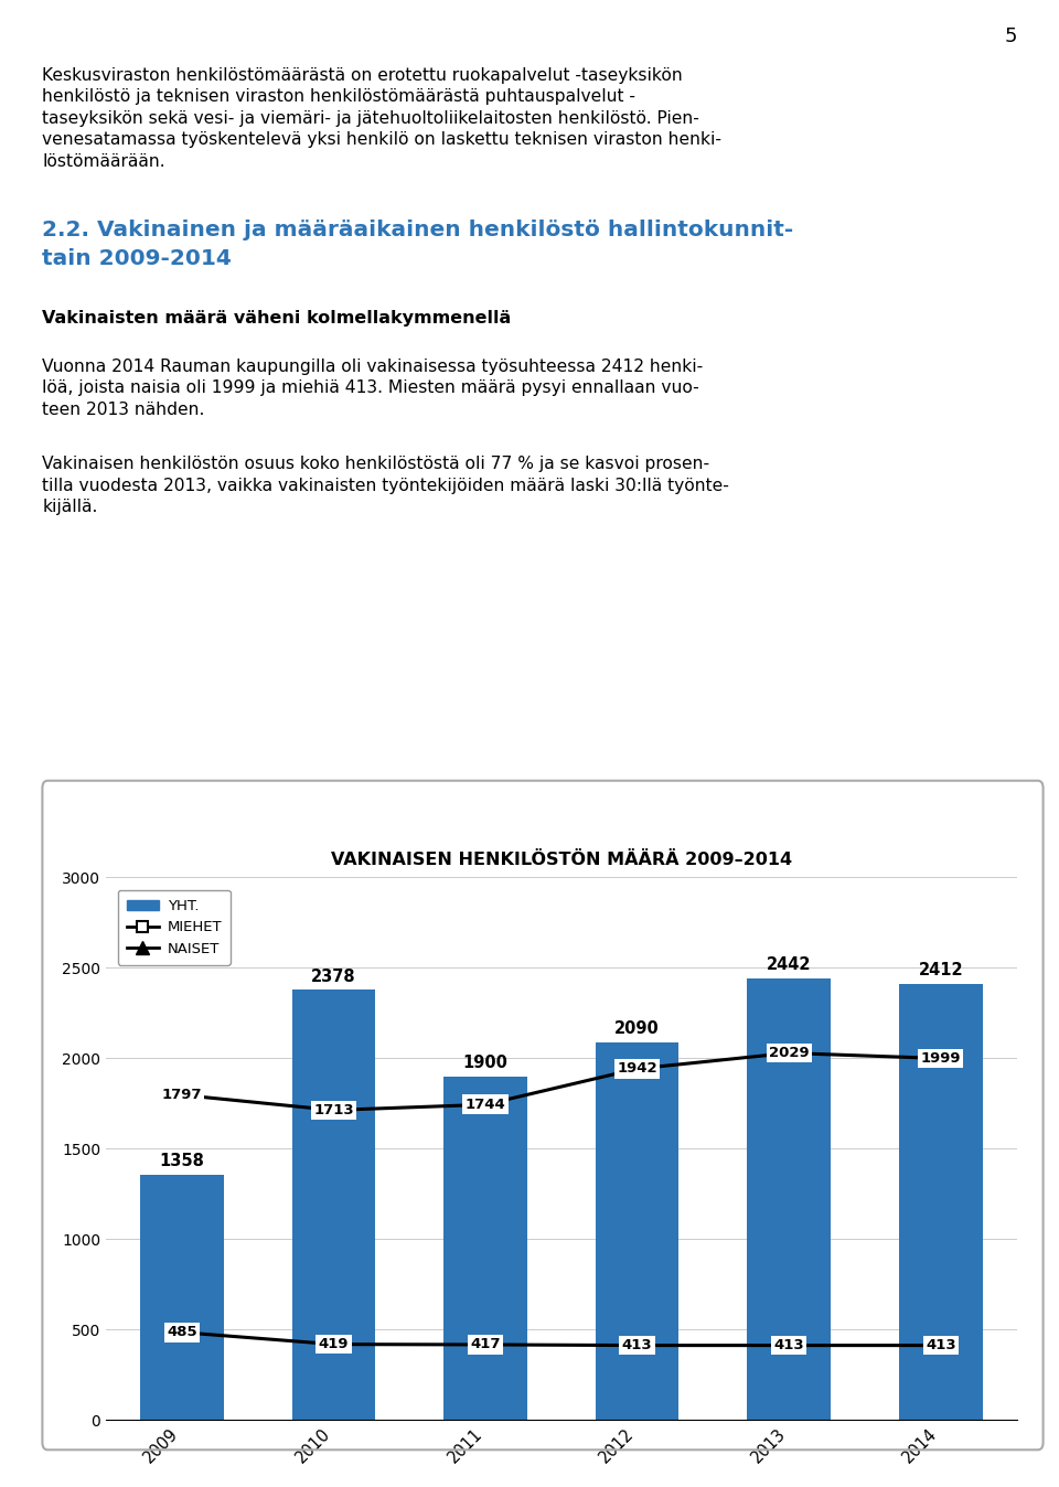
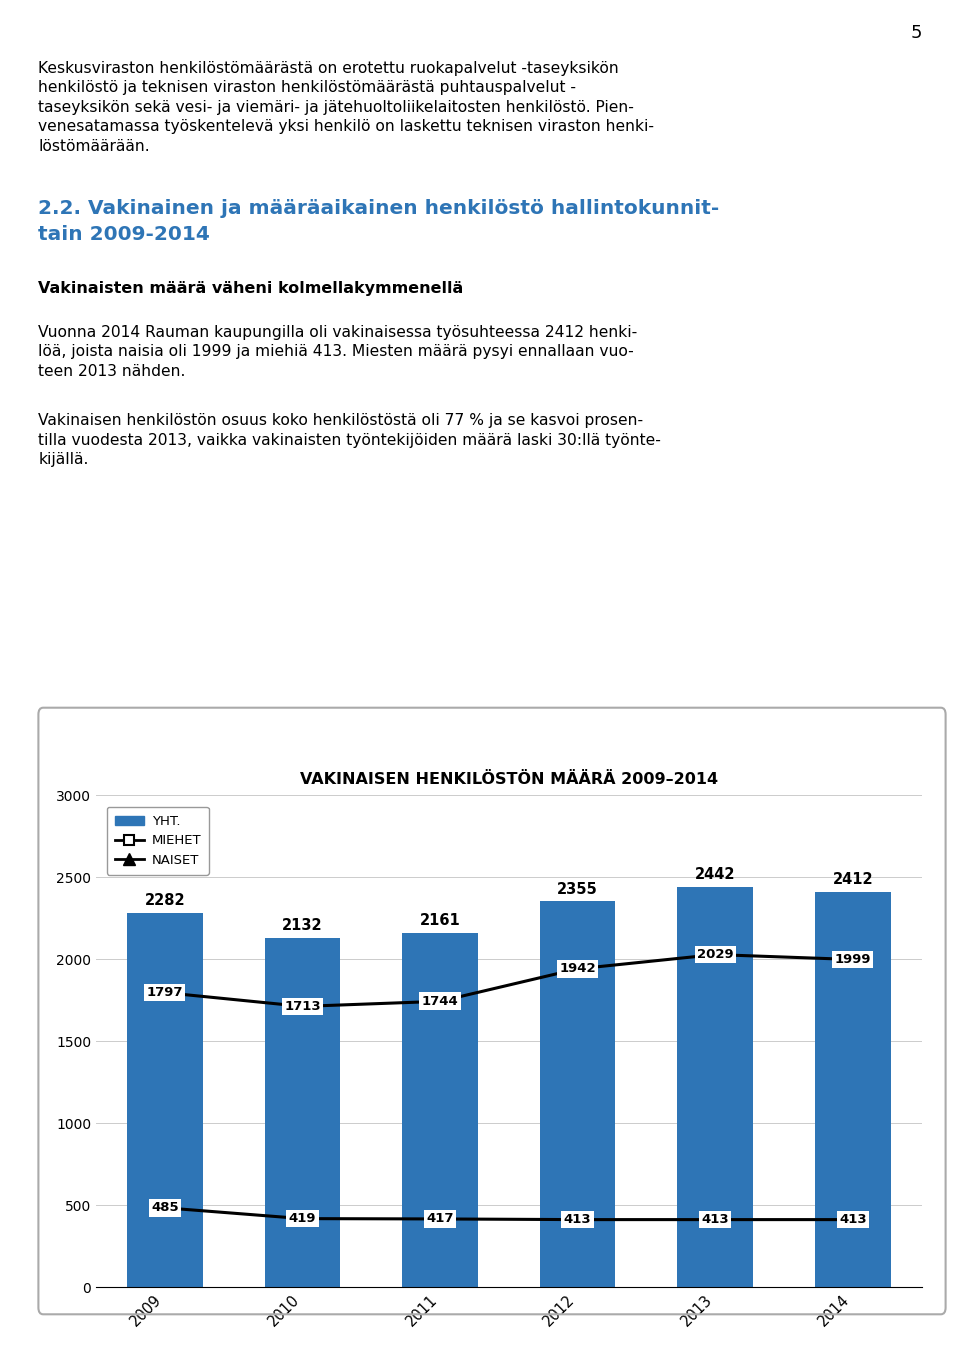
YHT./2009: 1358 -> 2282
YHT./2010: 2378 -> 2132
YHT./2011: 1900 -> 2161
YHT./2012: 2090 -> 2355
